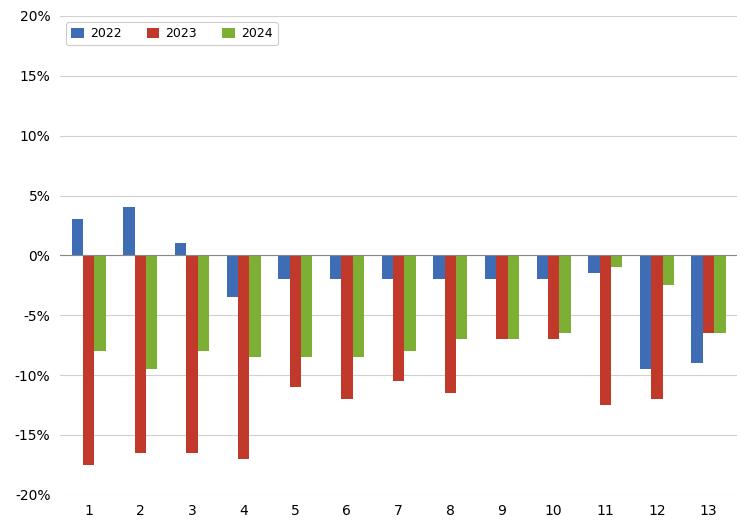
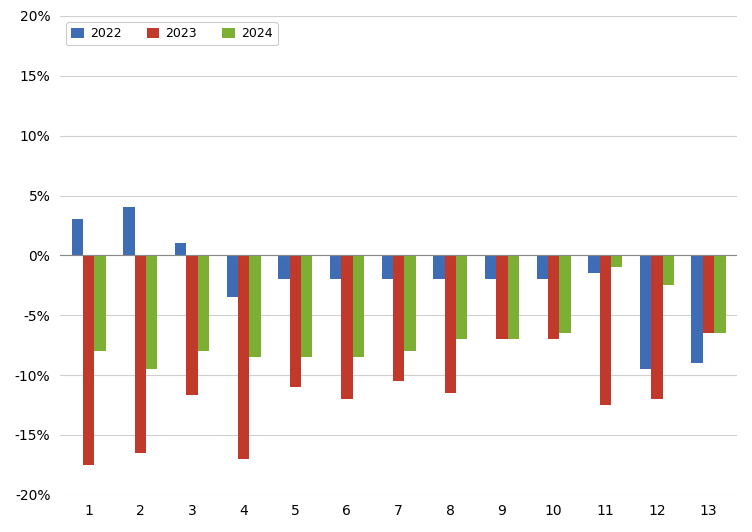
2023/3: -16.5% -> -11.7%
